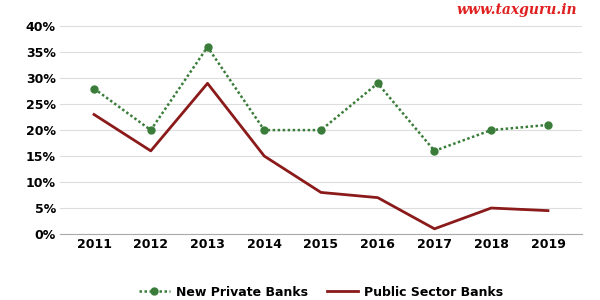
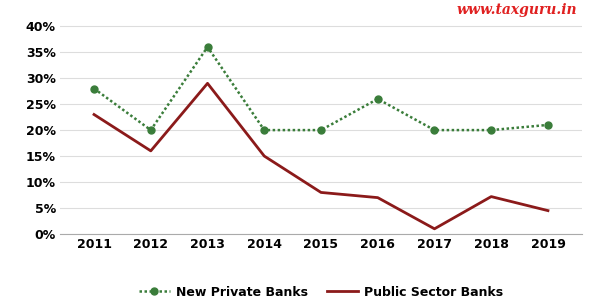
New Private Banks/2016: 29% -> 26%
New Private Banks/2017: 16% -> 20%
Public Sector Banks/2018: 5.0% -> 7.2%
